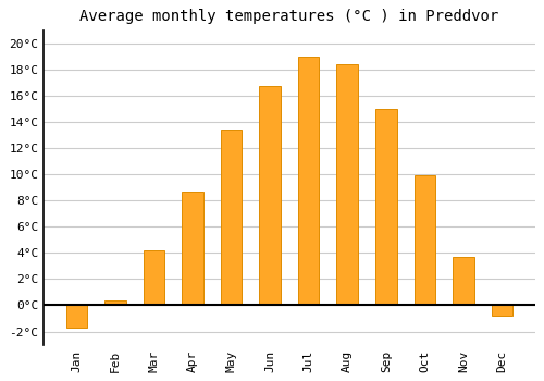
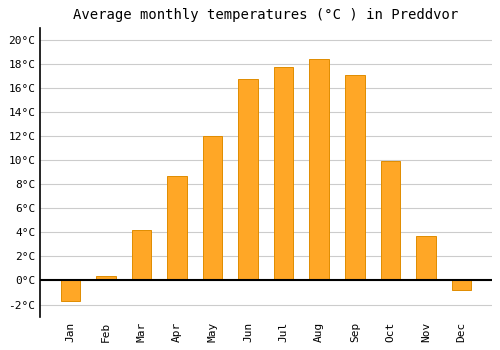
May: 13.4°C -> 12.0°C
Jul: 19.0°C -> 17.7°C
Sep: 15.0°C -> 17.1°C
